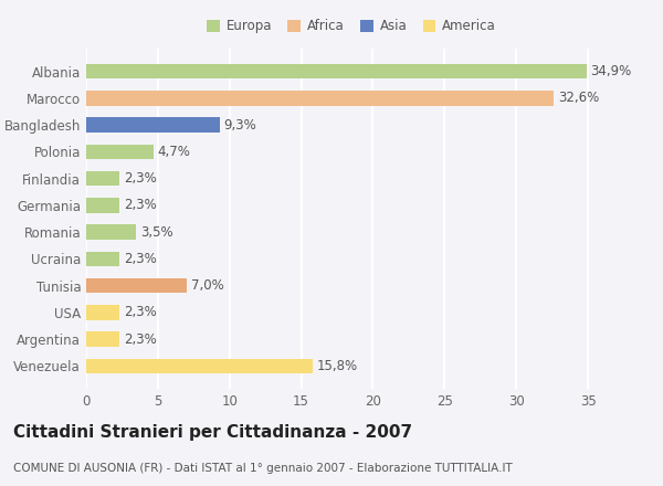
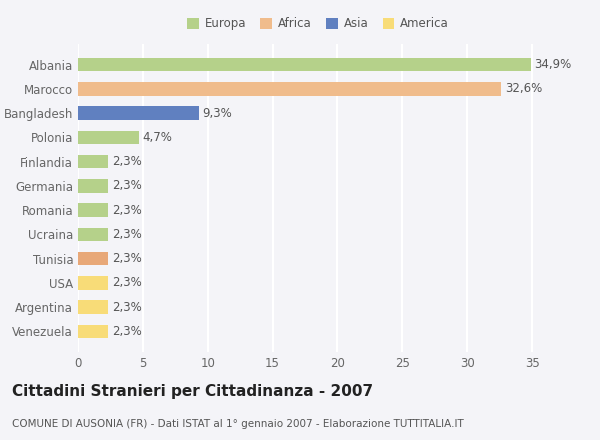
Romania: 3,5% -> 2,3%
Tunisia: 7,0% -> 2,3%
Venezuela: 15,8% -> 2,3%
